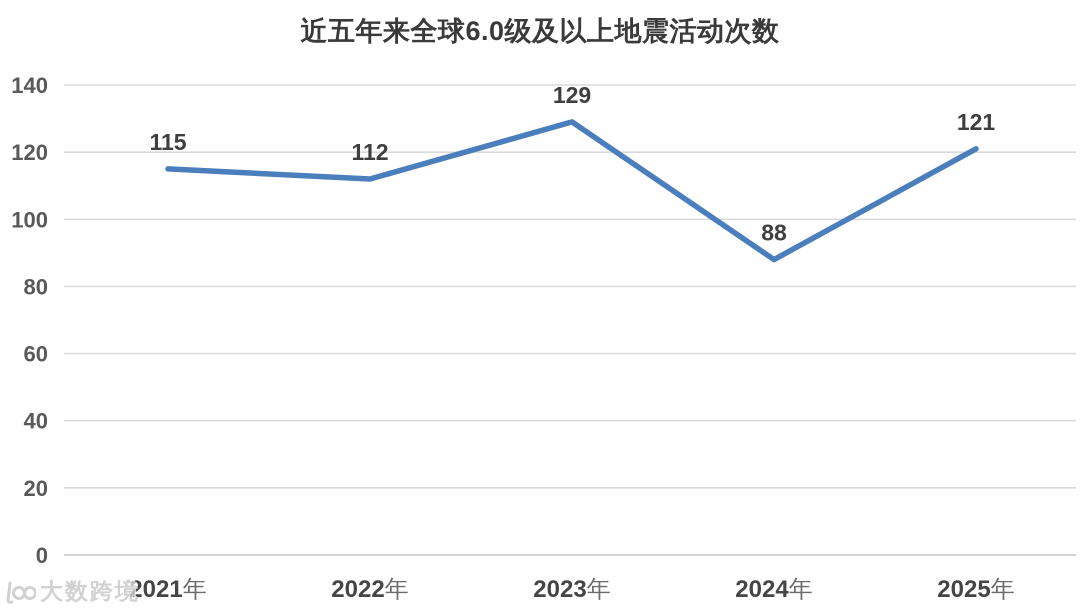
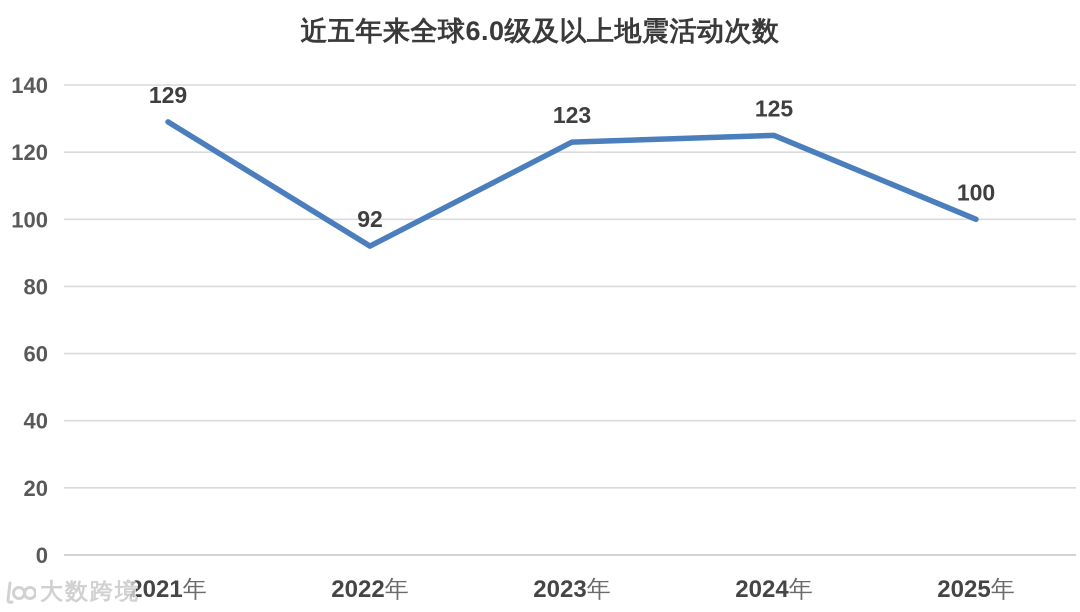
2021年: 115 -> 129
2022年: 112 -> 92
2023年: 129 -> 123
2024年: 88 -> 125
2025年: 121 -> 100
